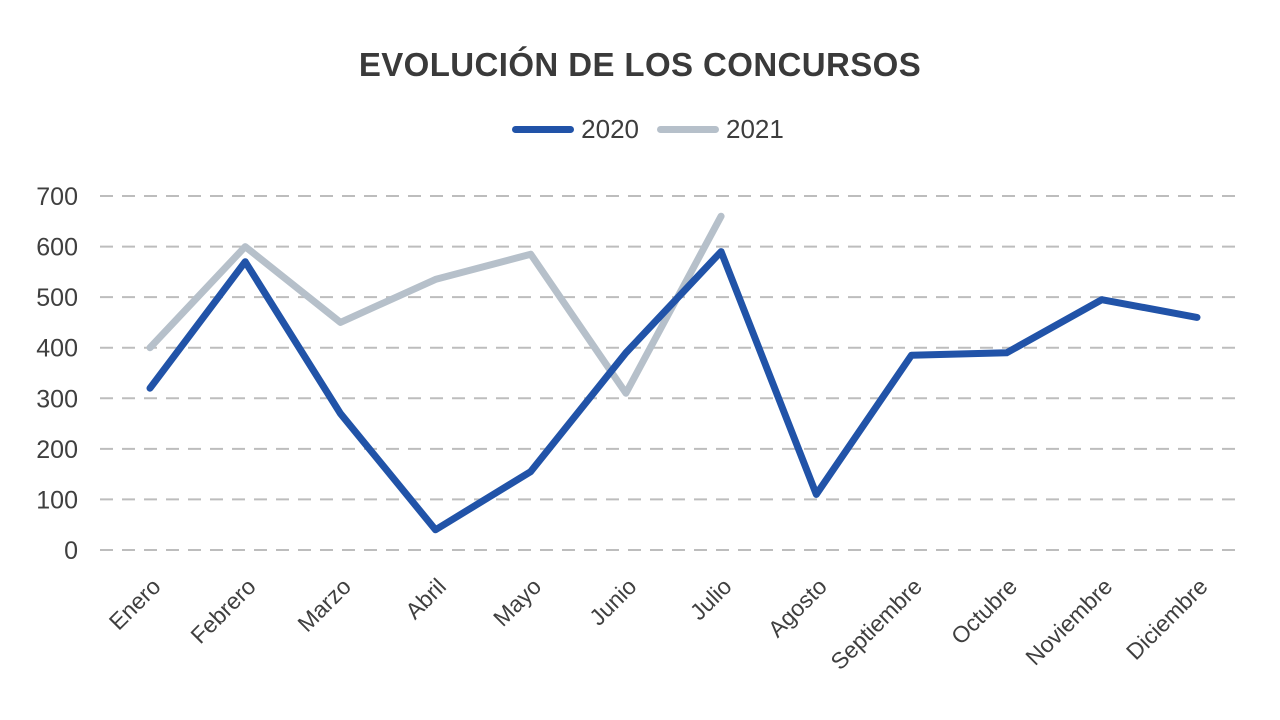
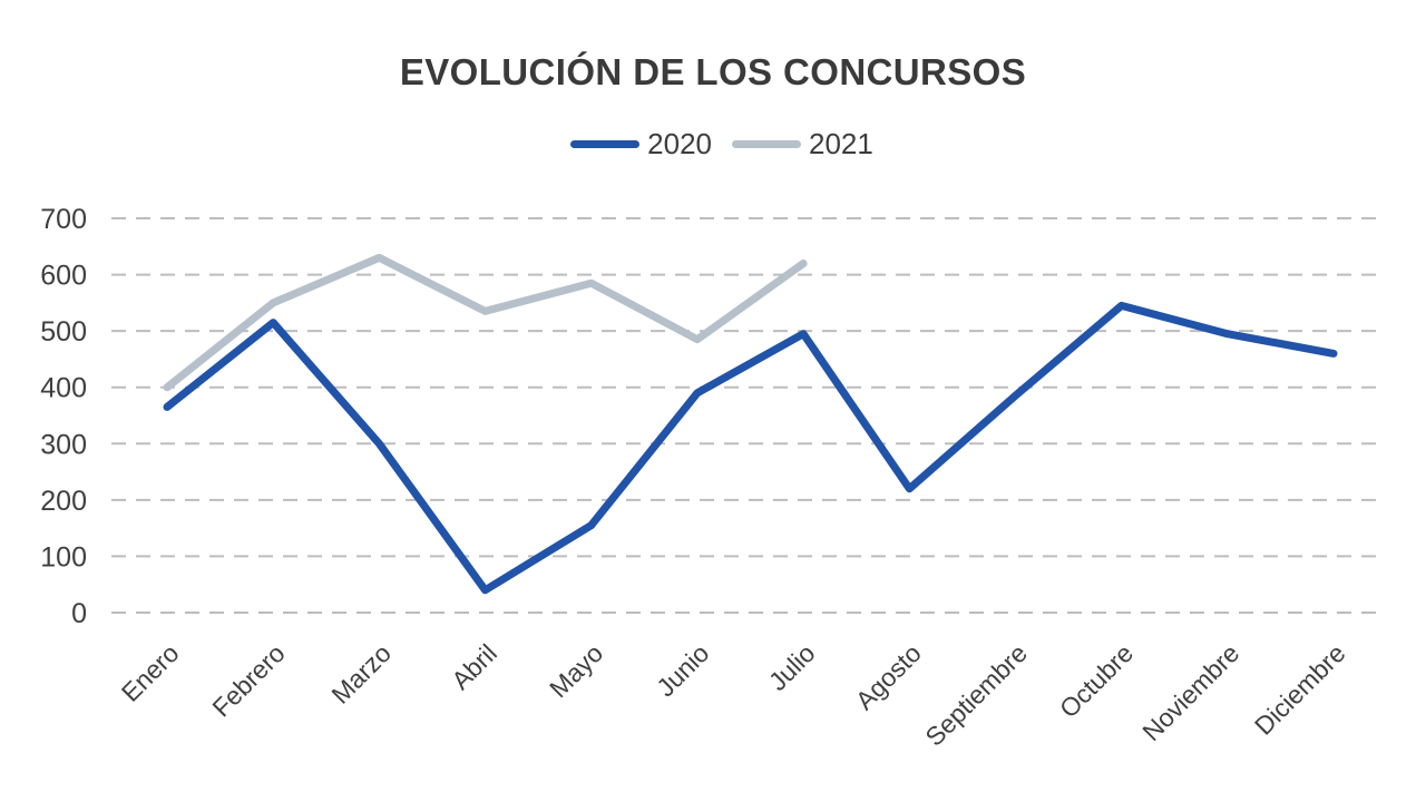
2020/Enero: 320 -> 360
2021/Febrero: 600 -> 550
2020/Febrero: 570 -> 520
2021/Marzo: 450 -> 630
2020/Marzo: 270 -> 300
2021/Junio: 310 -> 480
2021/Julio: 660 -> 620
2020/Julio: 590 -> 500
2020/Agosto: 110 -> 220
2020/Octubre: 390 -> 540
